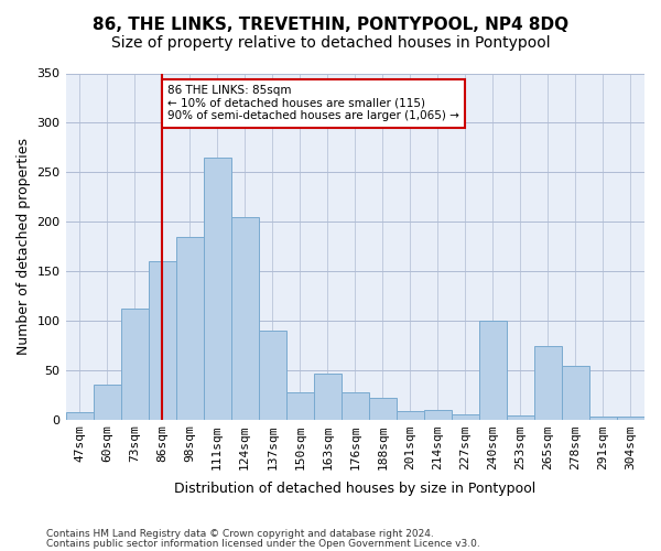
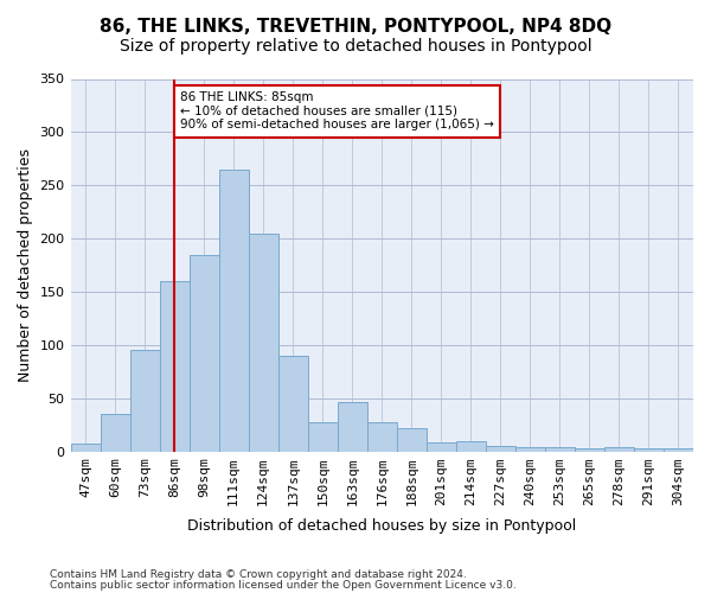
73sqm: 112 -> 95
240sqm: 100 -> 4
265sqm: 74 -> 3
278sqm: 54 -> 4
